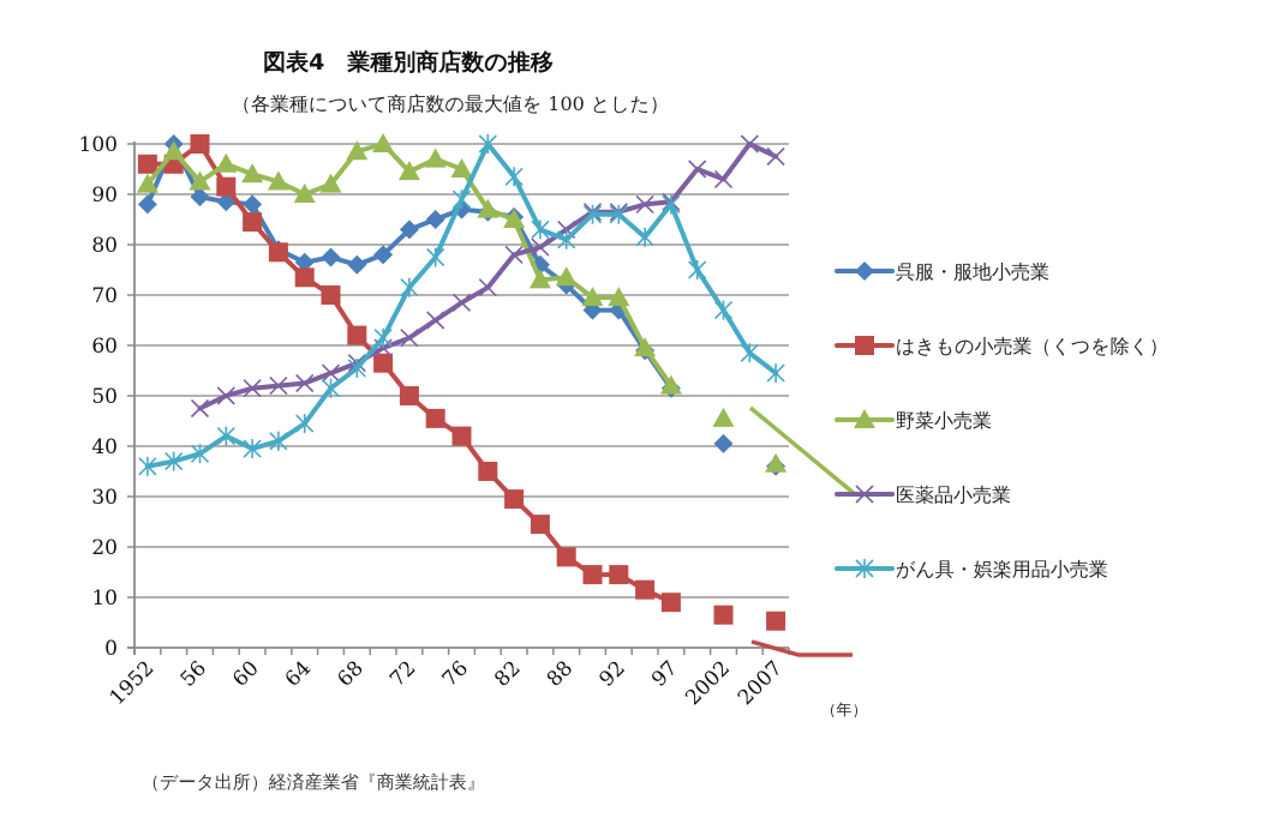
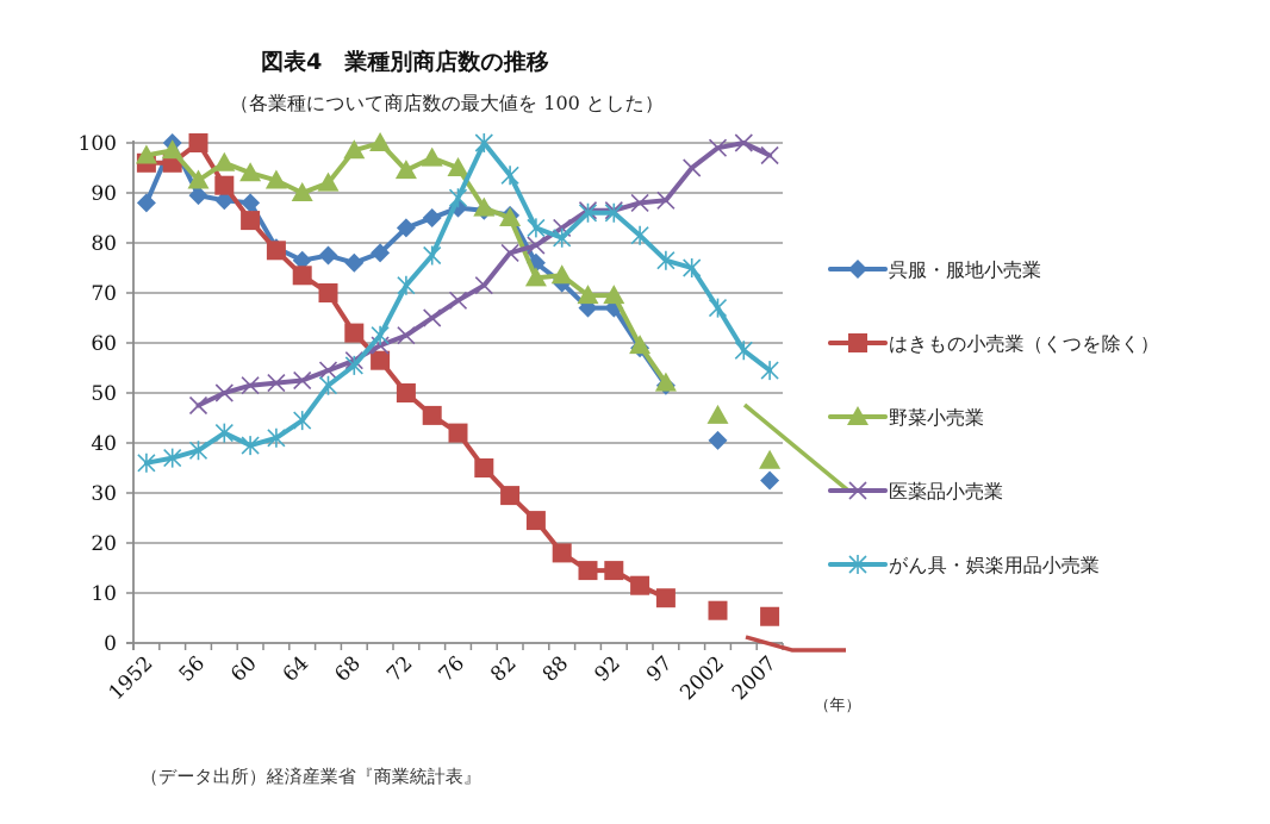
野菜小売業/1952: 92 -> 98
がん具・娯楽用品小売業/97: 88 -> 76
医薬品小売業/2002: 93 -> 99
呉服・服地小売業/2007: 36 -> 32
